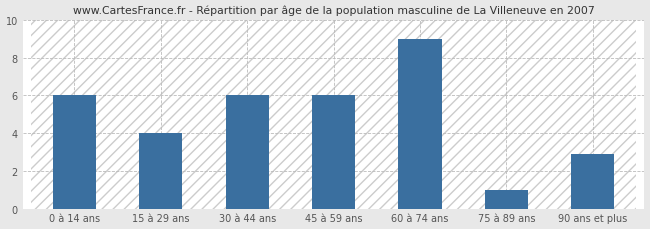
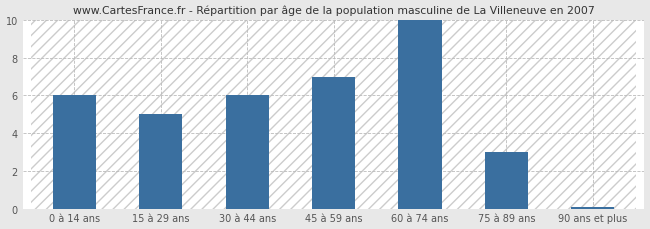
15 à 29 ans: 4.0 -> 5.0
45 à 59 ans: 6.0 -> 7.0
60 à 74 ans: 9.0 -> 10.0
75 à 89 ans: 1.0 -> 3.0
90 ans et plus: 2.9 -> 0.1
